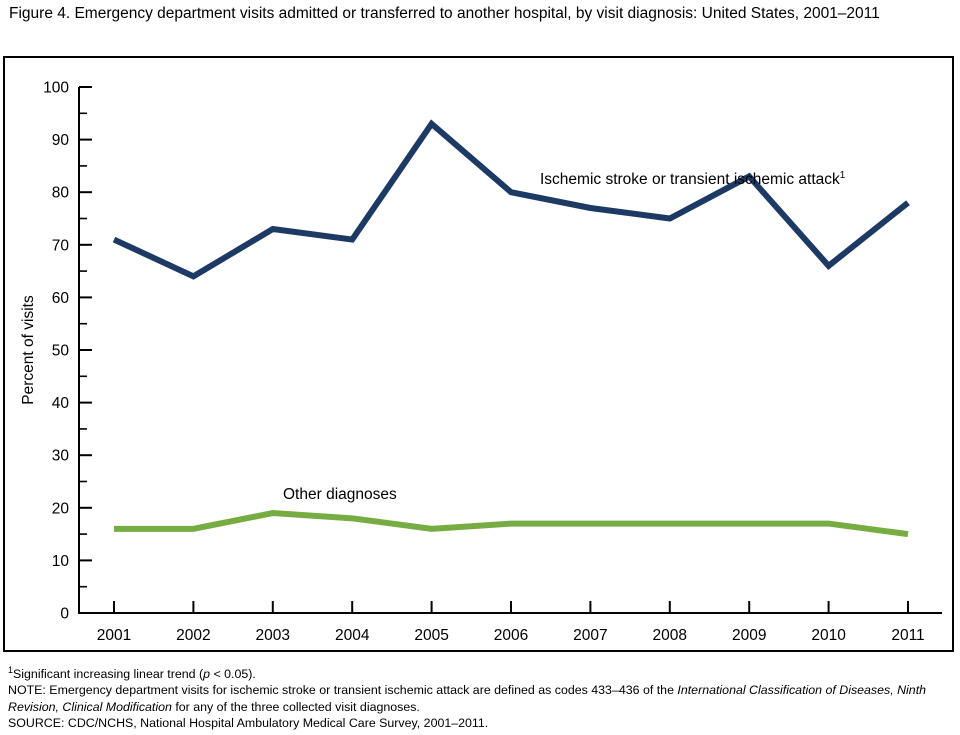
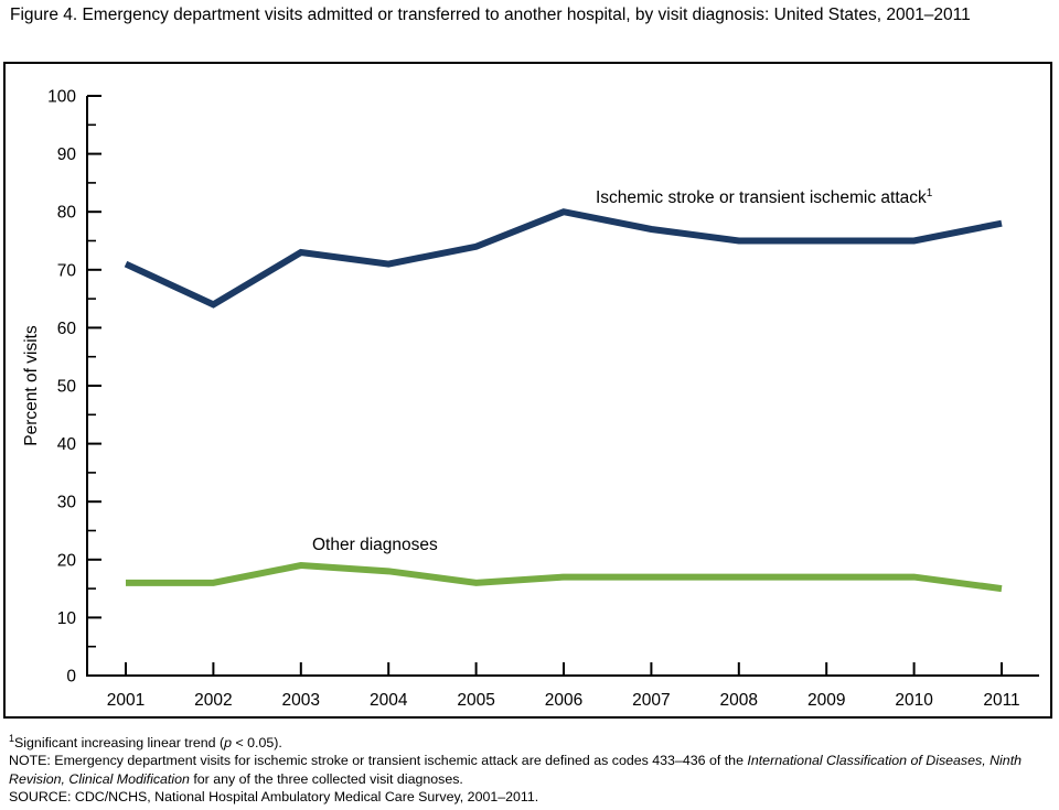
Ischemic stroke or transient ischemic attack/2005: 93 -> 74
Ischemic stroke or transient ischemic attack/2009: 83 -> 75
Ischemic stroke or transient ischemic attack/2010: 66 -> 75
